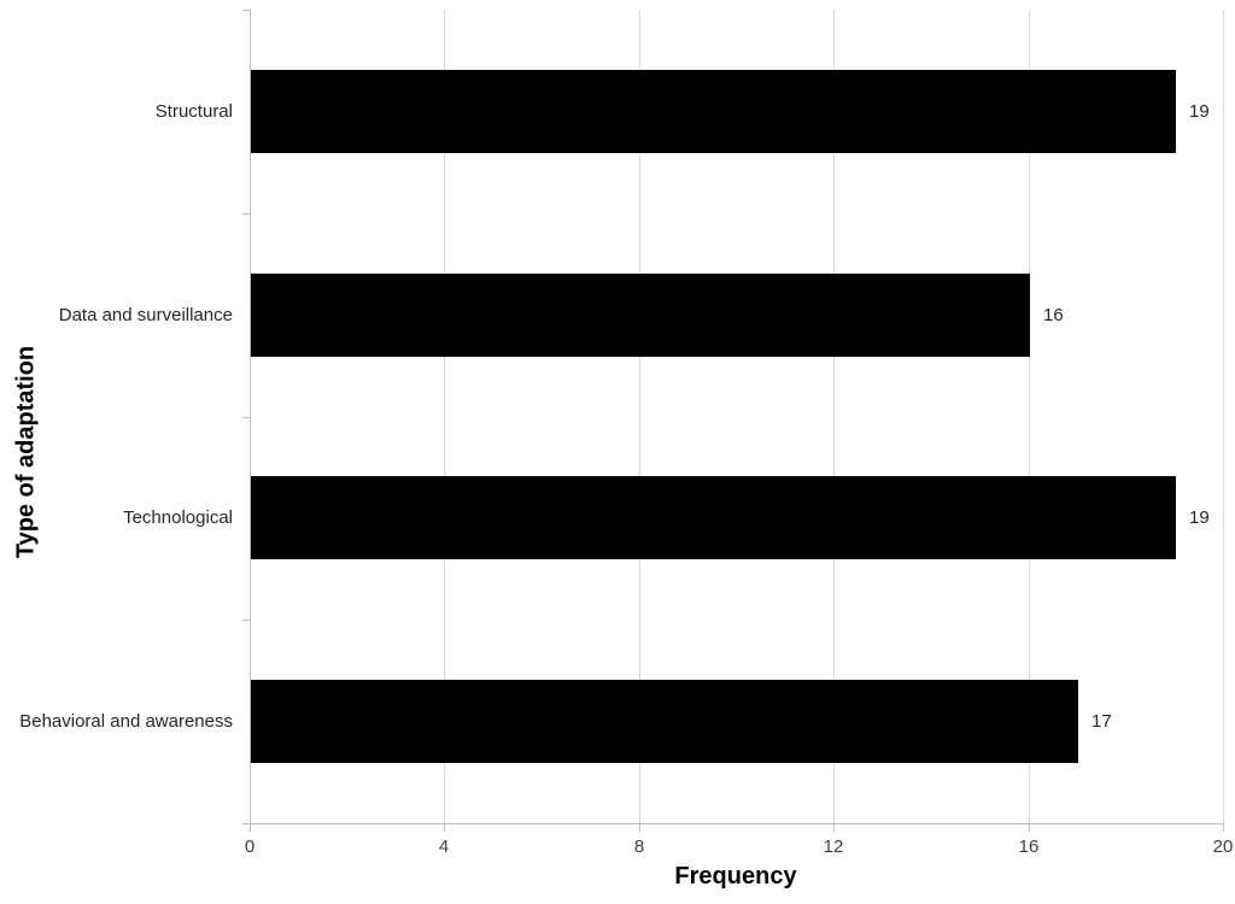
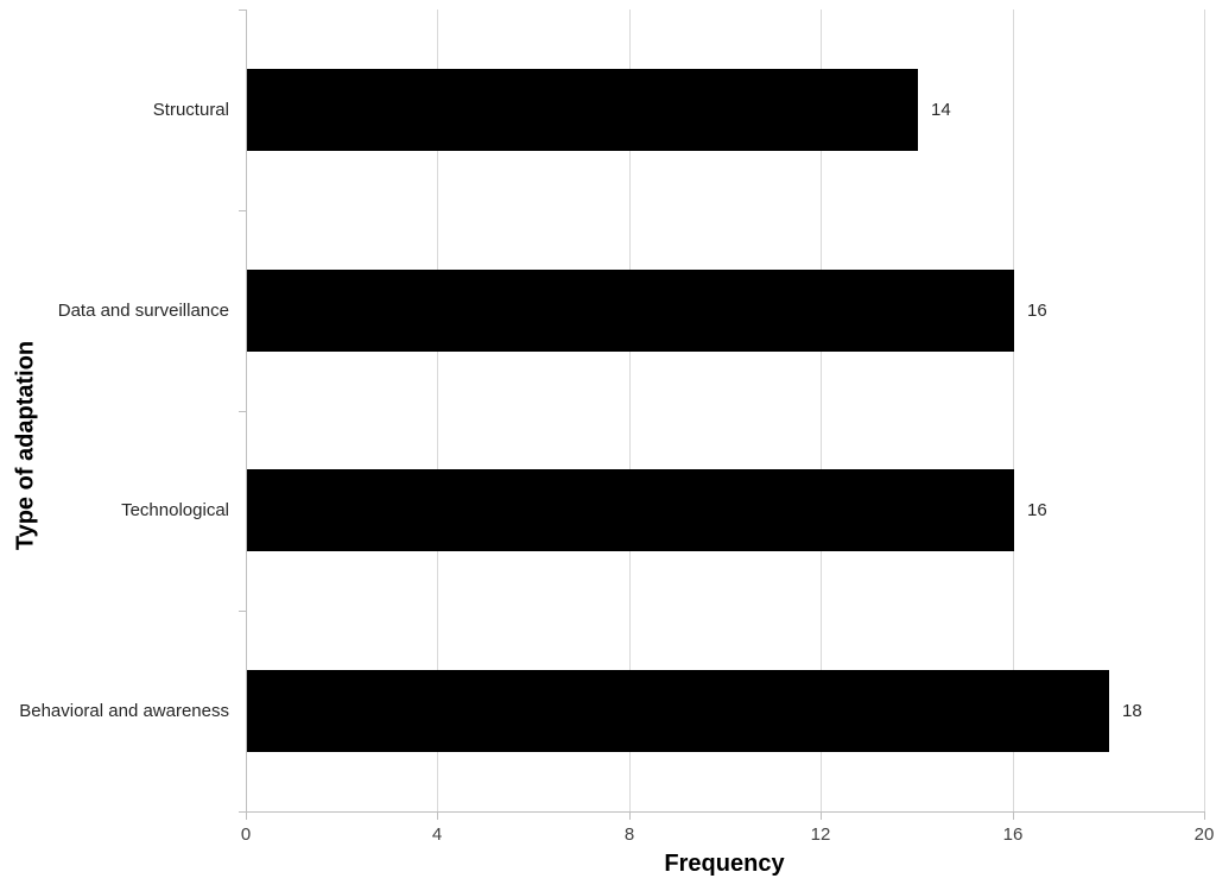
Structural: 19 -> 14
Technological: 19 -> 16
Behavioral and awareness: 17 -> 18
